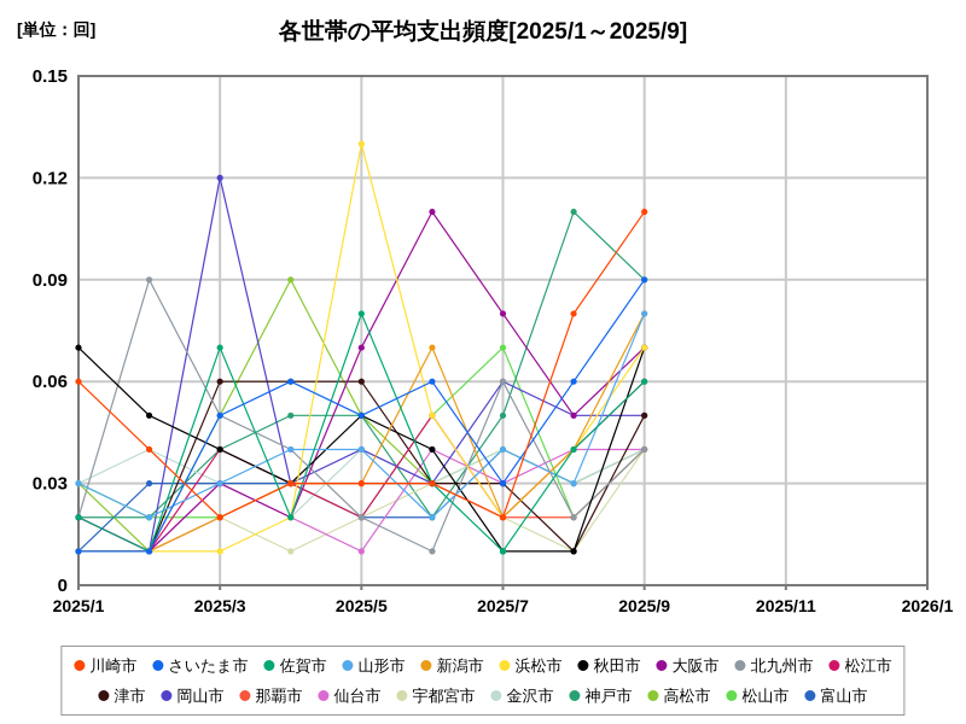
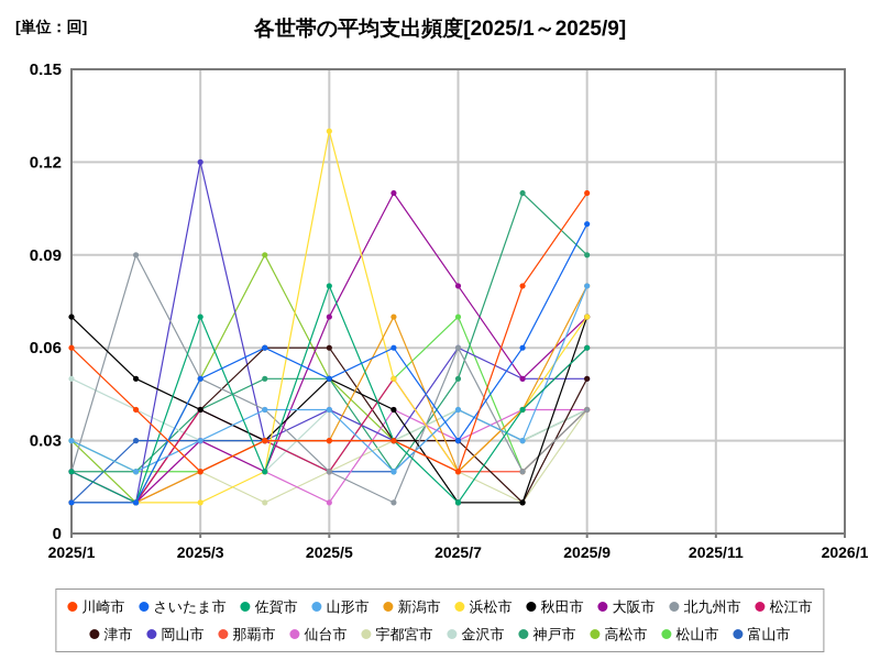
金沢市/2025/1: 0.03 -> 0.05
津市/2025/3: 0.06 -> 0.04
さいたま市/2025/9: 0.09 -> 0.10
